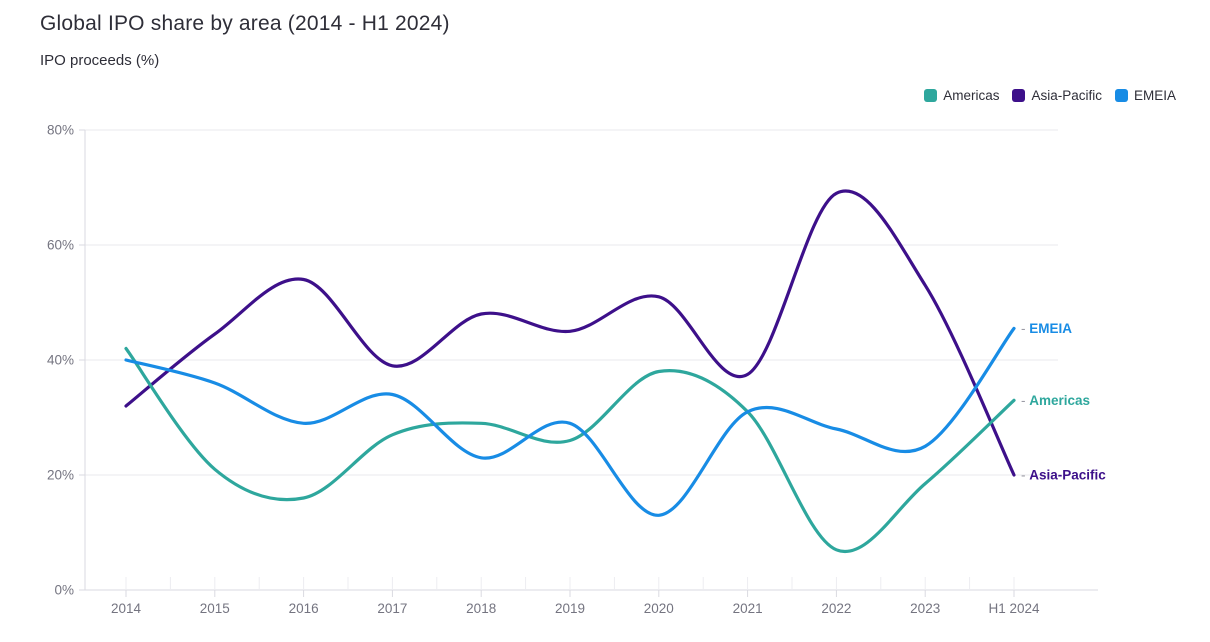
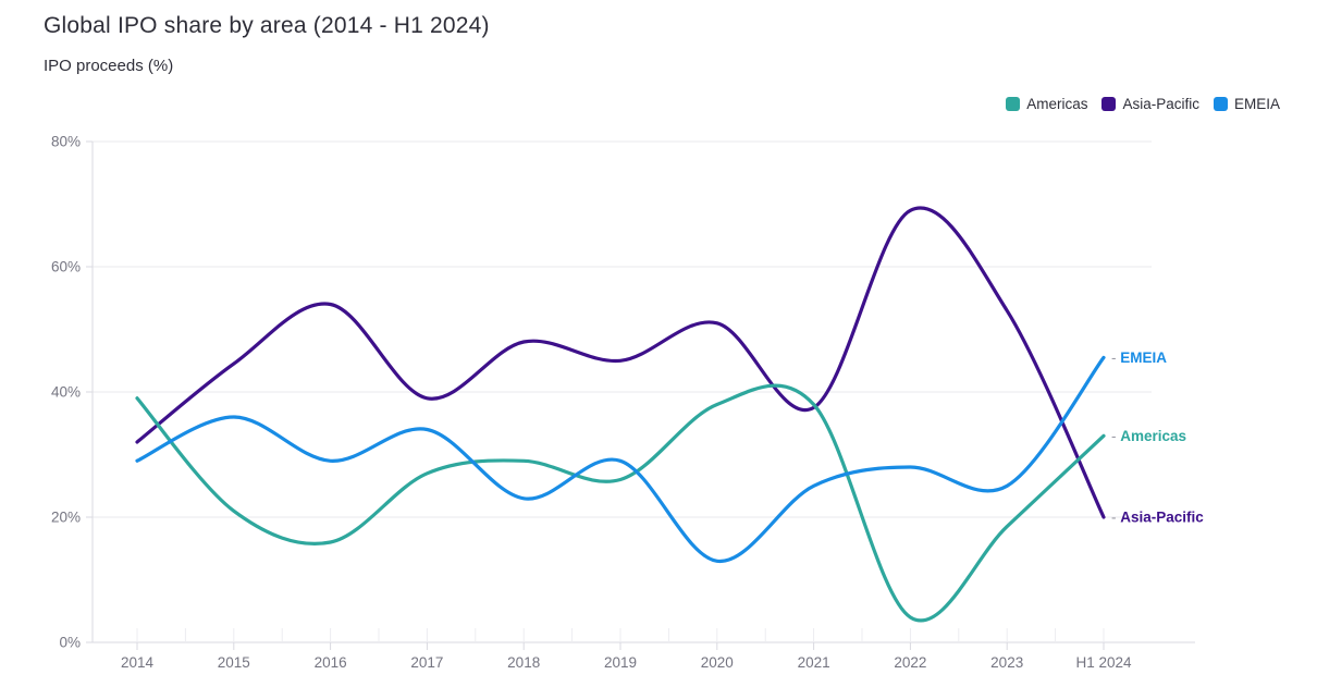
Americas/2014: 42% -> 39%
EMEIA/2014: 40% -> 29%
Americas/2021: 31% -> 38%
EMEIA/2021: 31% -> 25%
Americas/2022: 7% -> 4%
